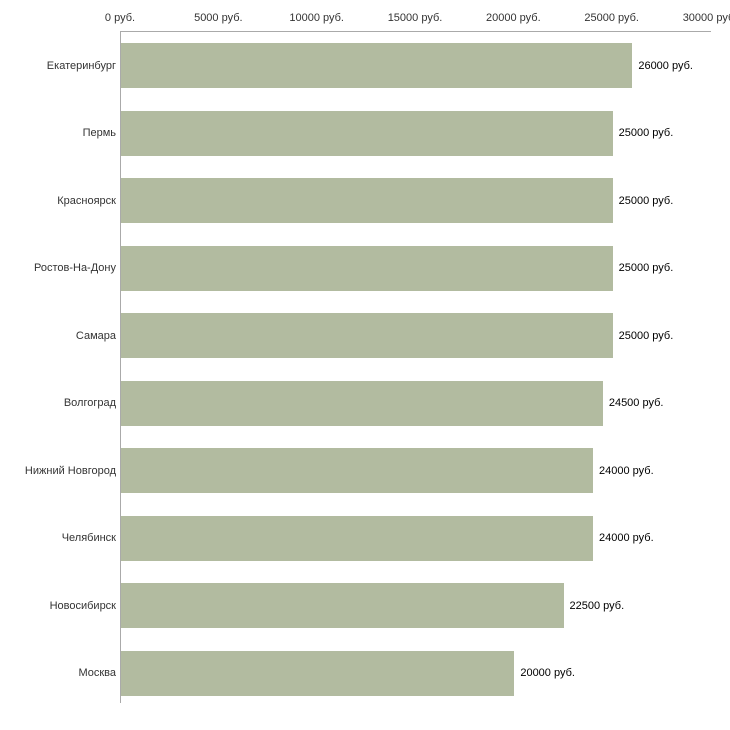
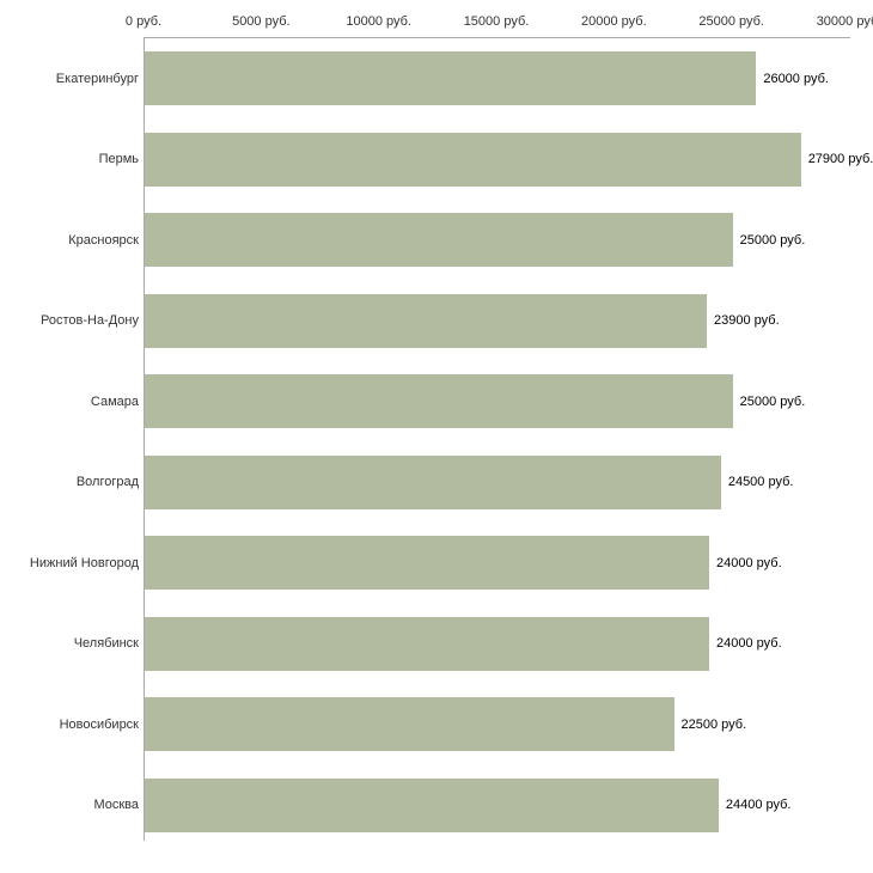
Пермь: 25000 -> 27900
Ростов-На-Дону: 25000 -> 23900
Москва: 20000 -> 24400
